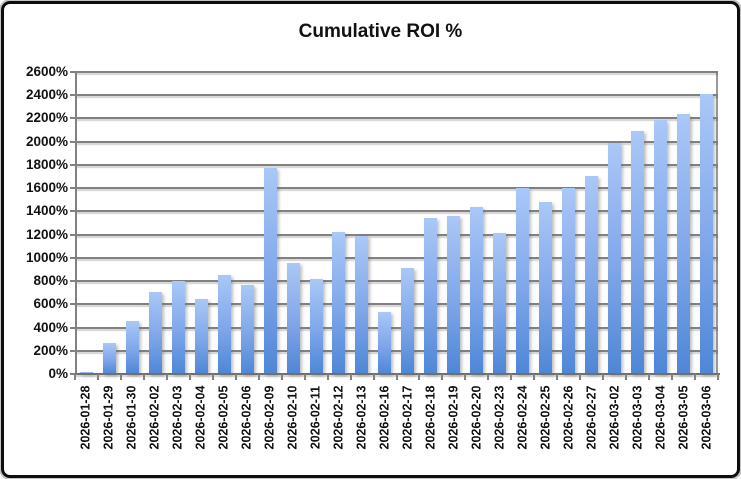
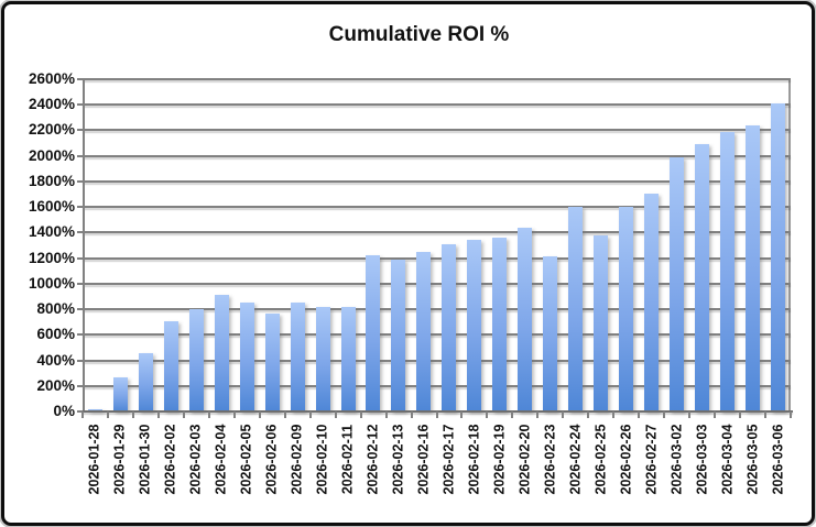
2026-02-04: 650% -> 910%
2026-02-09: 1770% -> 860%
2026-02-10: 960% -> 820%
2026-02-16: 530% -> 1240%
2026-02-17: 910% -> 1300%
2026-02-25: 1480% -> 1380%
